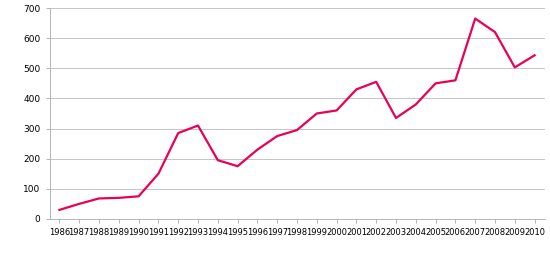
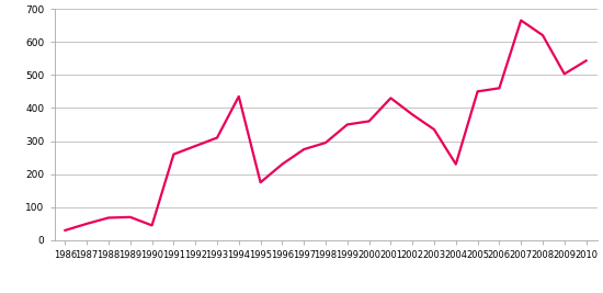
1990: 75 -> 45
1991: 150 -> 260
1994: 195 -> 435
2002: 455 -> 380
2004: 380 -> 230
